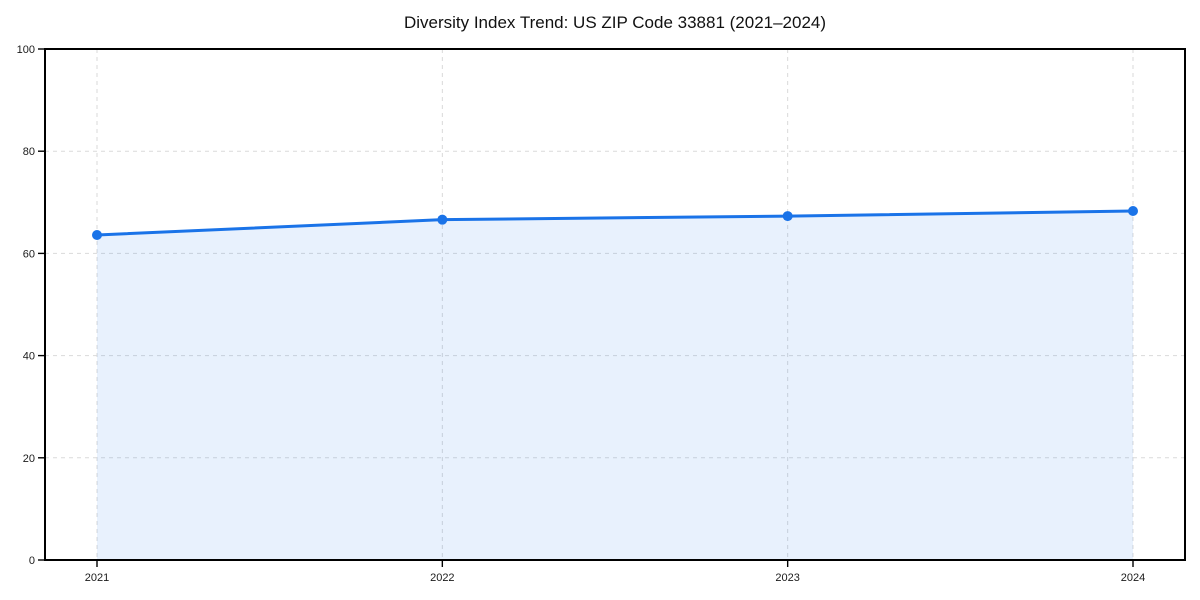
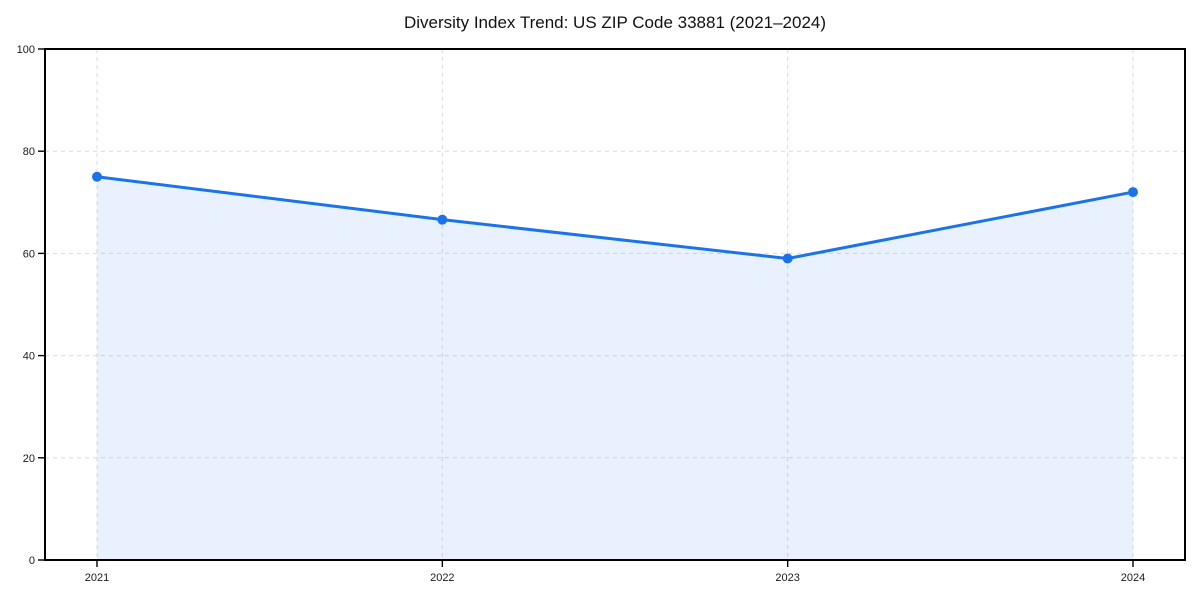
2021: 64 -> 75
2023: 67 -> 59
2024: 68 -> 72
